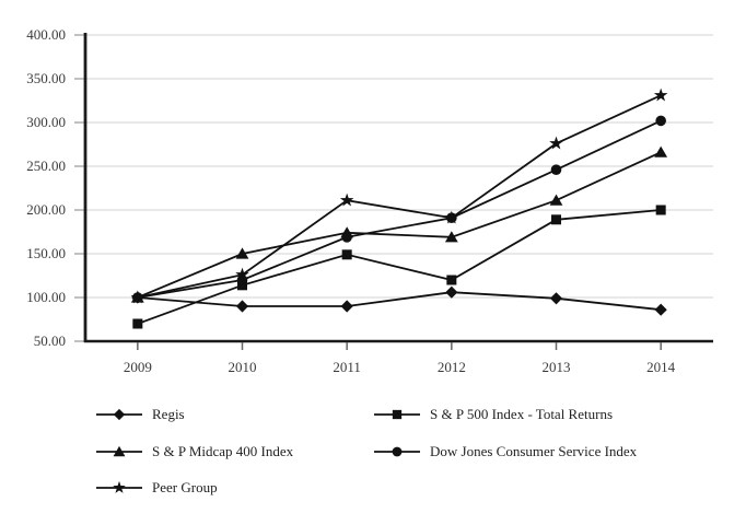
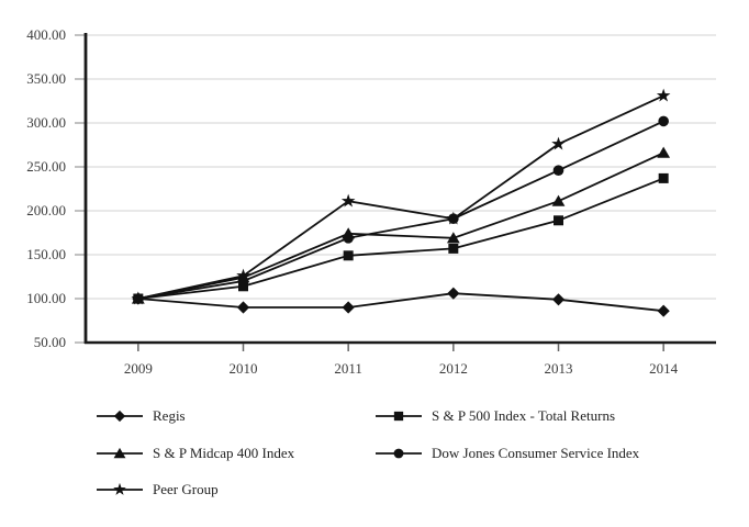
S & P 500 Index - Total Returns/2009: 70 -> 100
S & P Midcap 400 Index/2010: 150 -> 120
S & P 500 Index - Total Returns/2012: 120 -> 160
S & P 500 Index - Total Returns/2014: 200 -> 240
